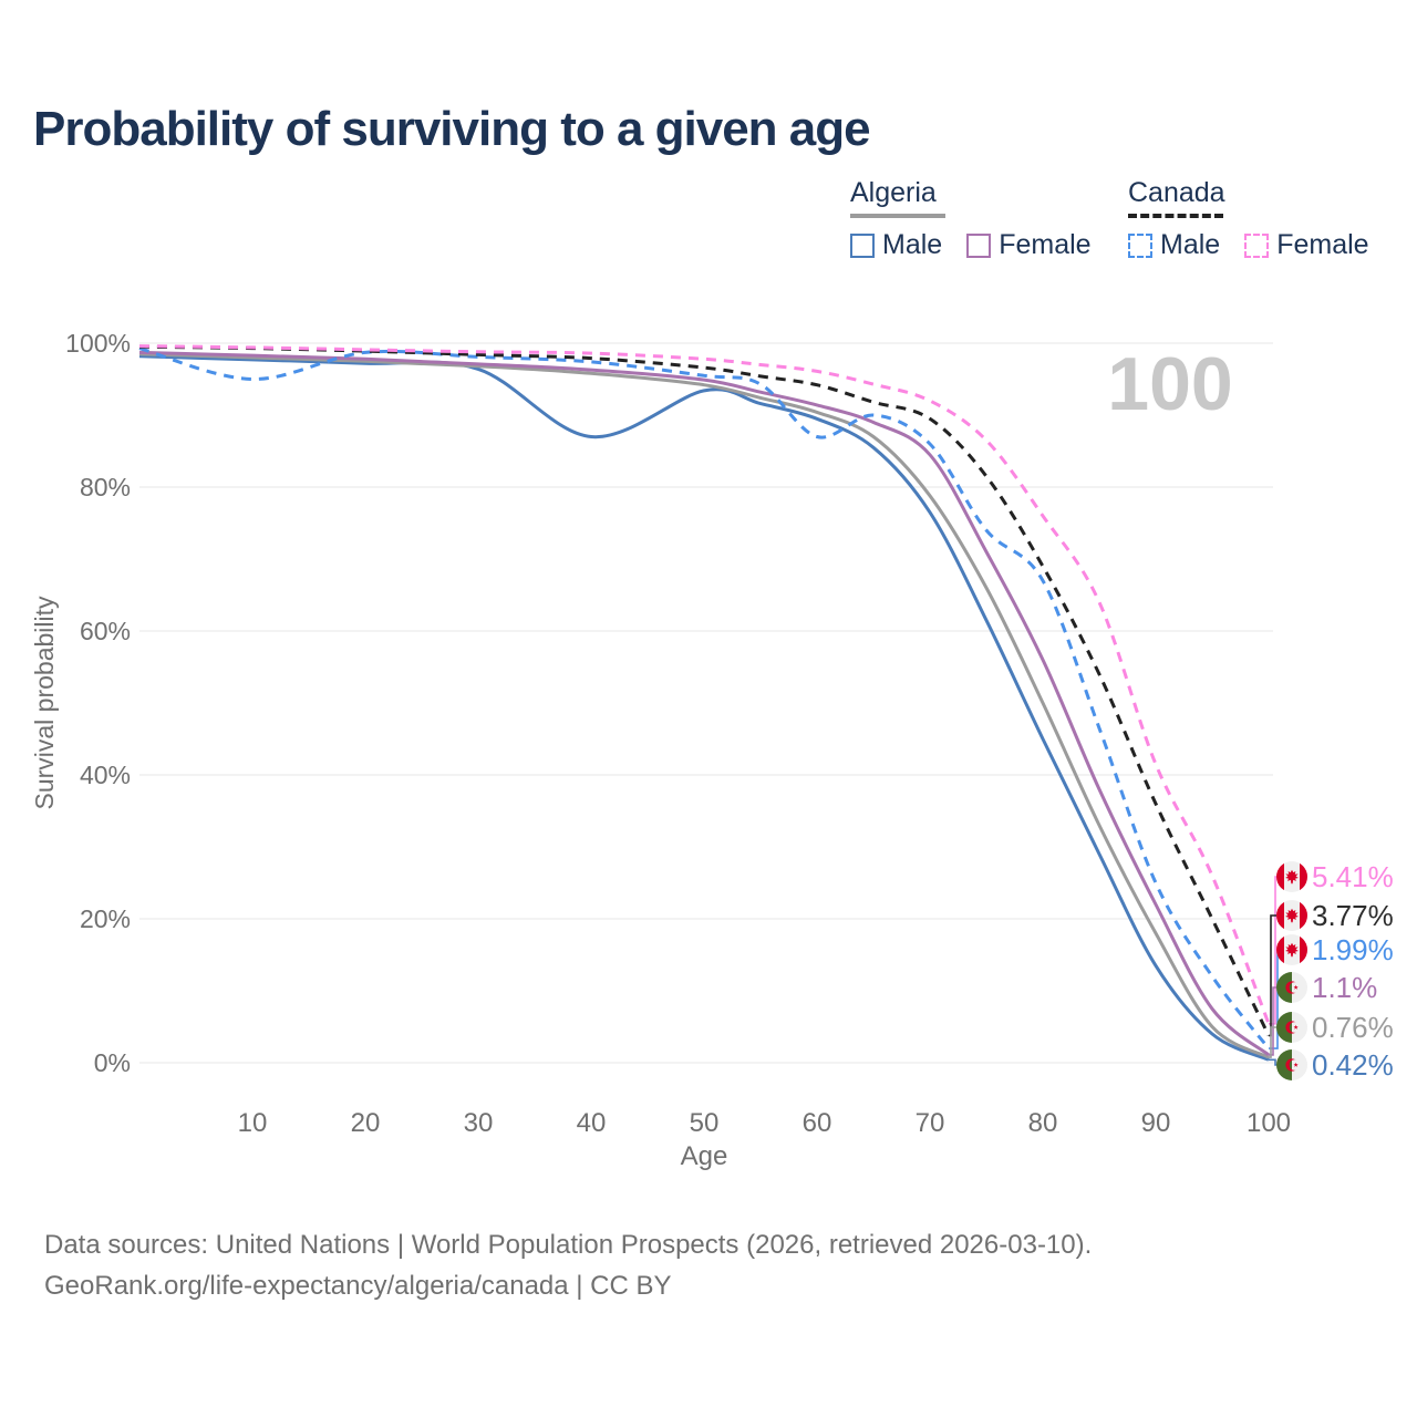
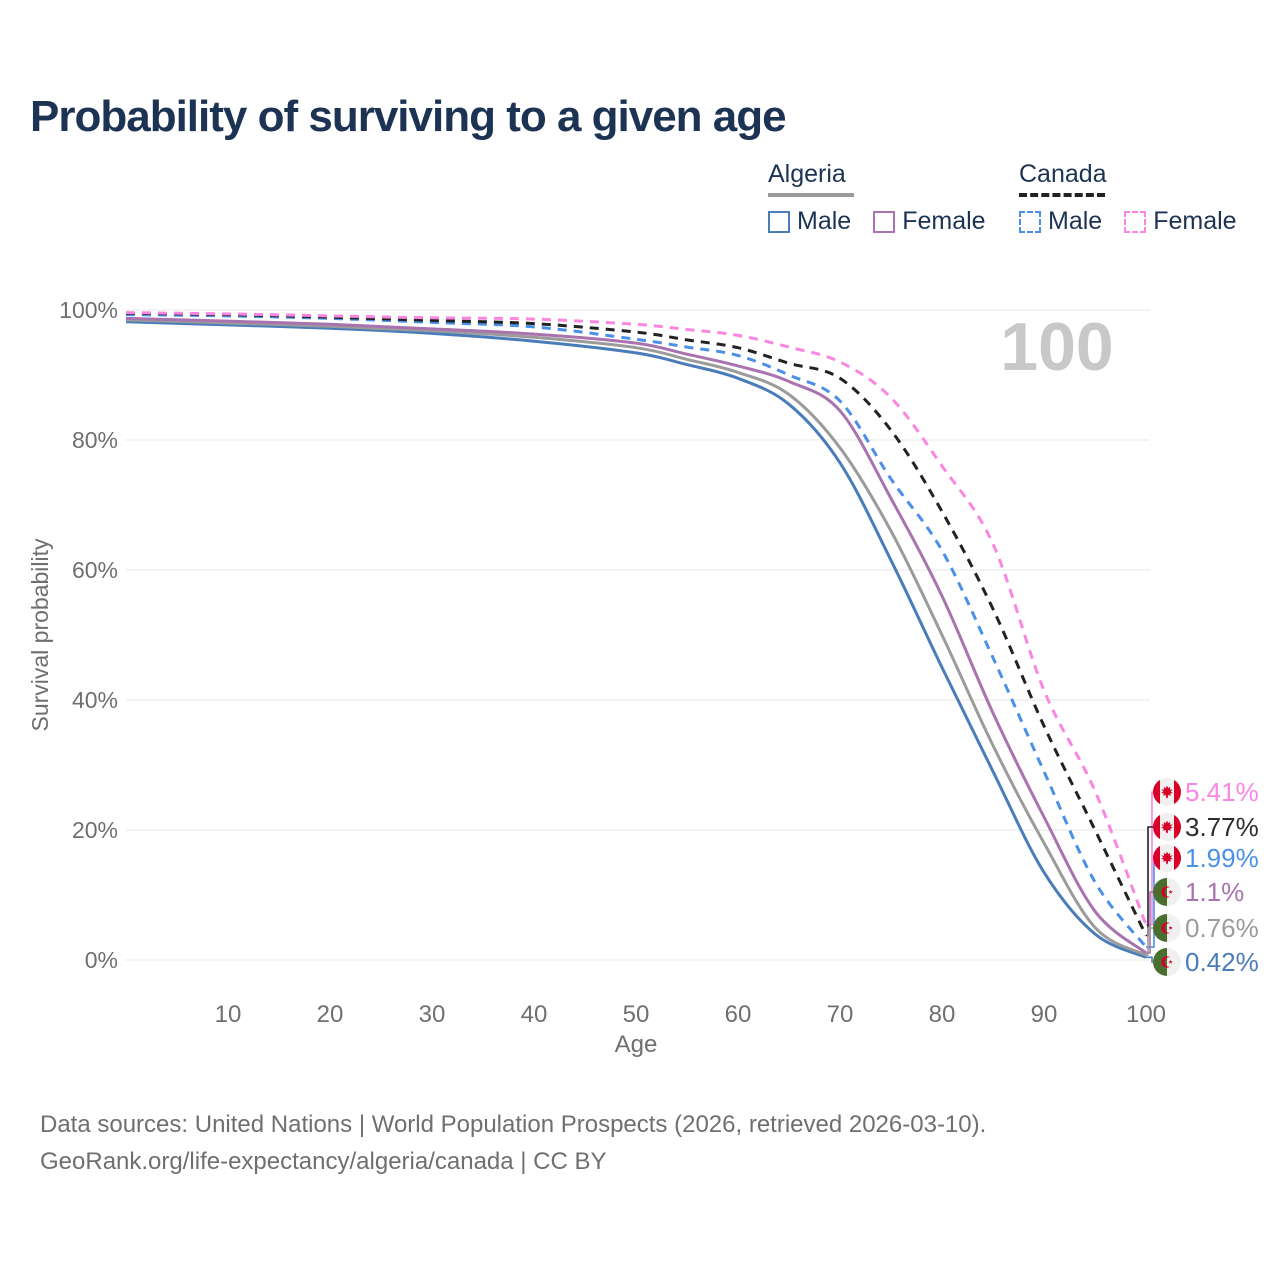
Canada Male/10: 95% -> 99%
Algeria Male/40: 87% -> 95%
Canada Male/60: 87% -> 93%
Canada Male/80: 67% -> 63%
Canada Male/90: 25% -> 29%
